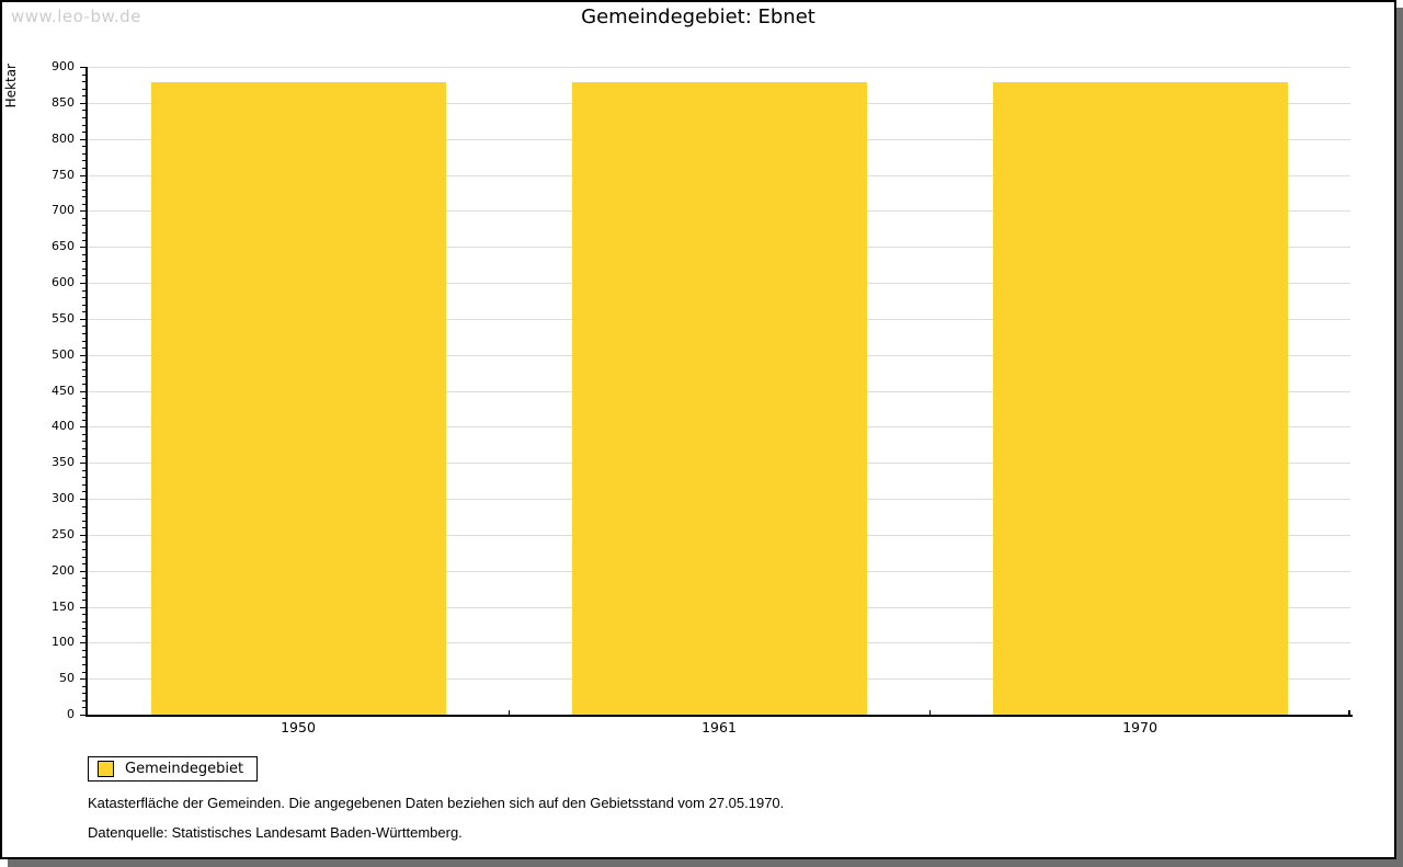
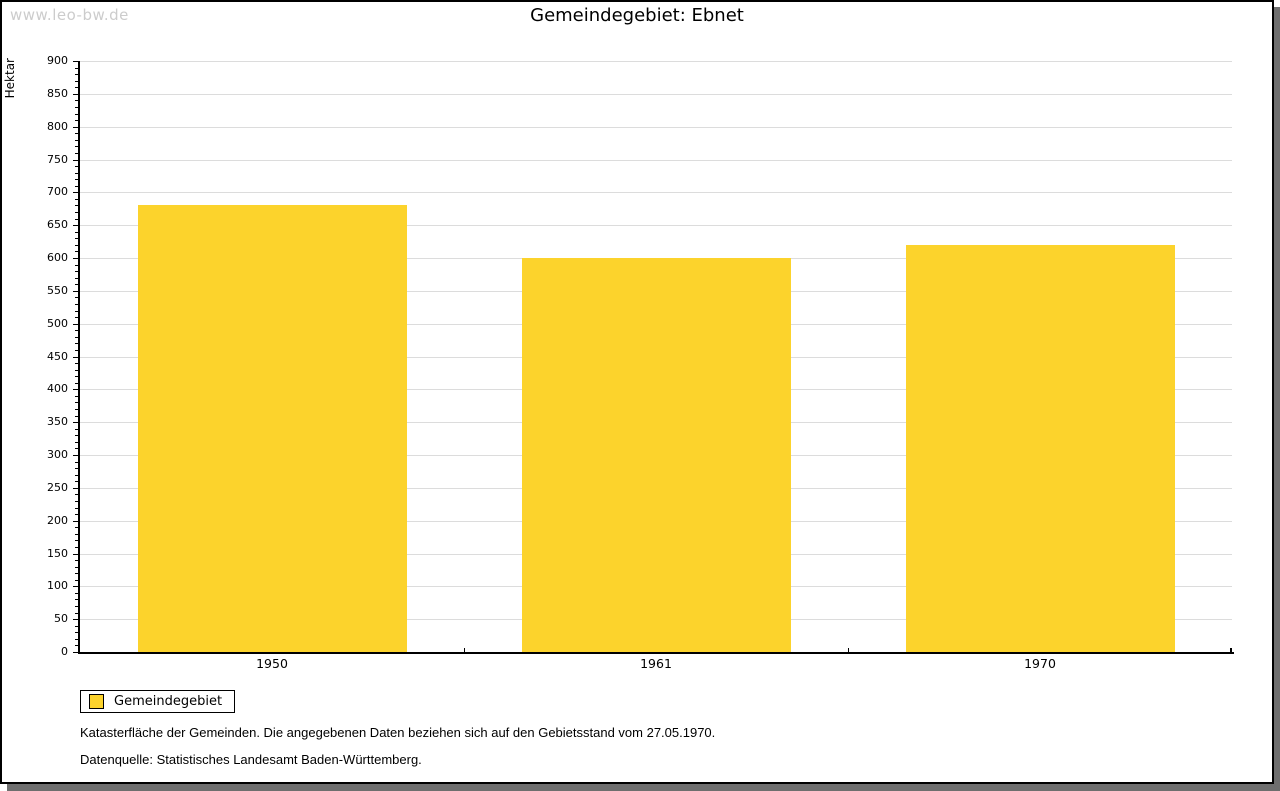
1950: 880 -> 680
1961: 880 -> 600
1970: 880 -> 620
